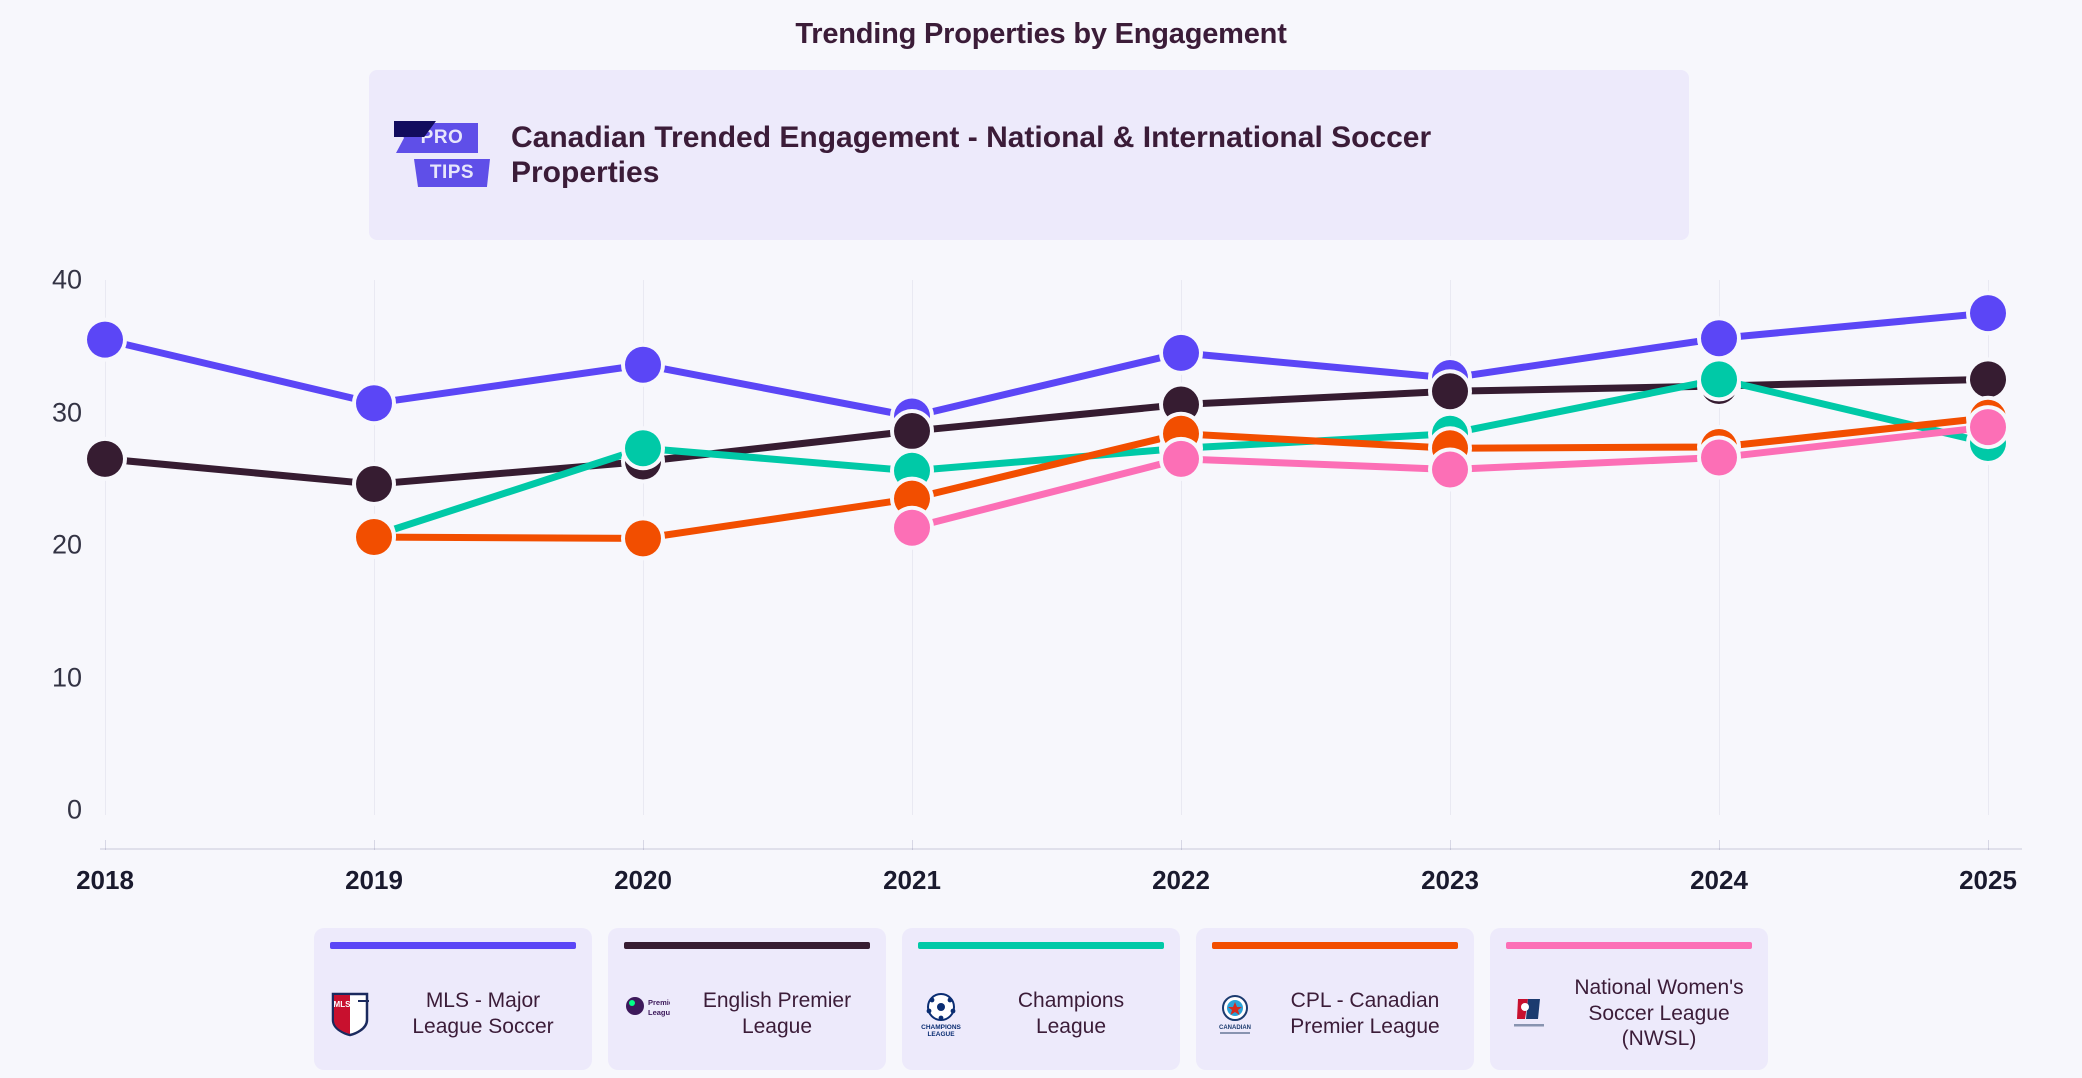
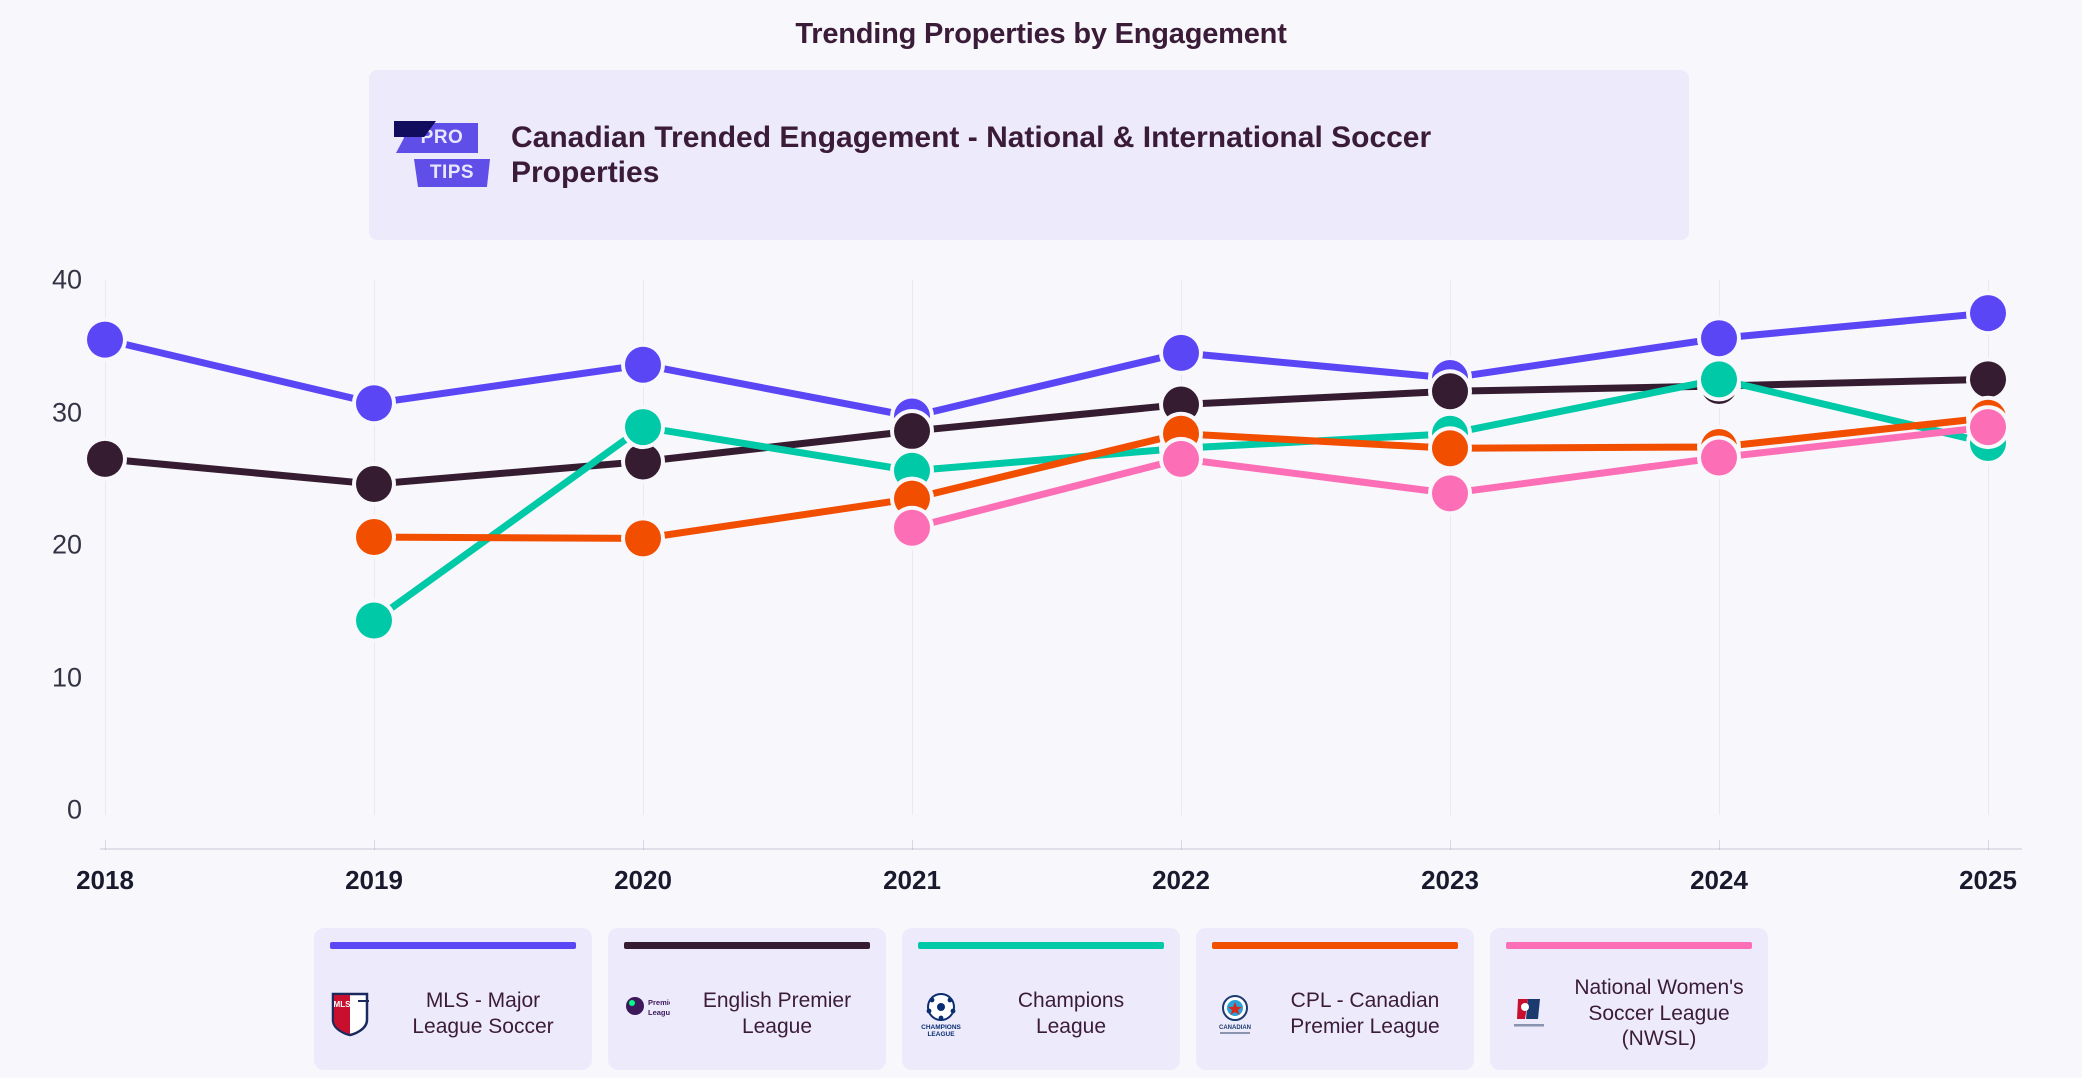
Champions League/2019: 20.7 -> 14.3
Champions League/2020: 27.3 -> 28.9
National Women's Soccer League (NWSL)/2023: 25.7 -> 23.9
